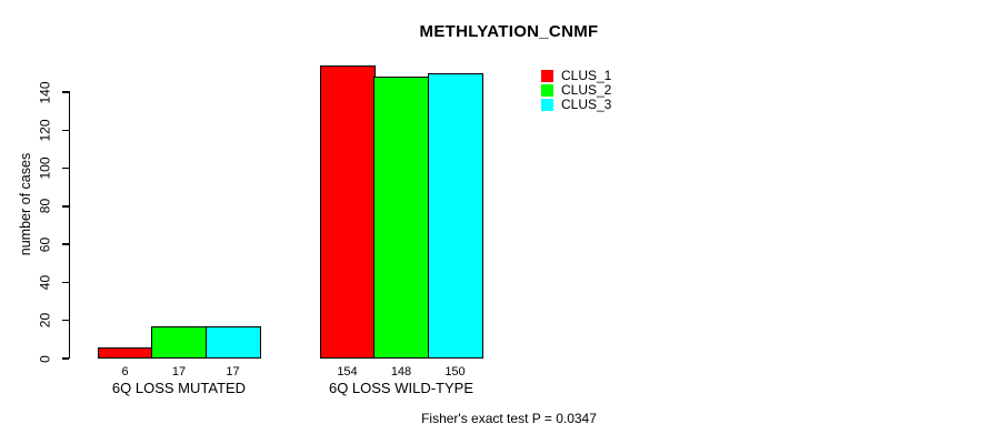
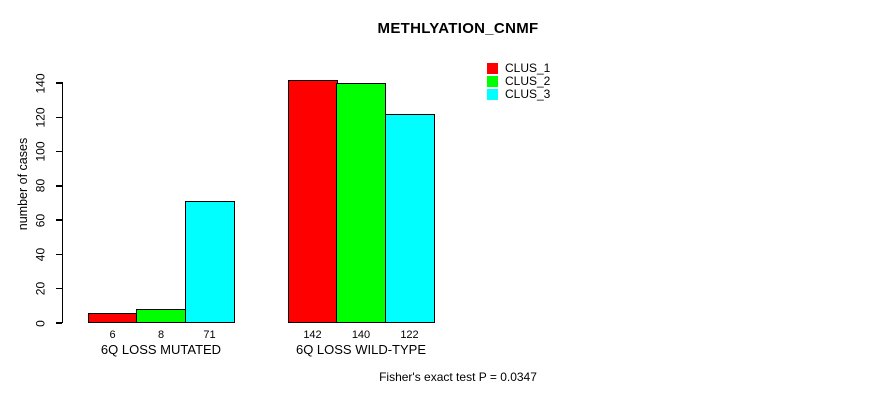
CLUS_2/6Q LOSS MUTATED: 17 -> 8
CLUS_3/6Q LOSS MUTATED: 17 -> 71
CLUS_1/6Q LOSS WILD-TYPE: 154 -> 142
CLUS_2/6Q LOSS WILD-TYPE: 148 -> 140
CLUS_3/6Q LOSS WILD-TYPE: 150 -> 122
